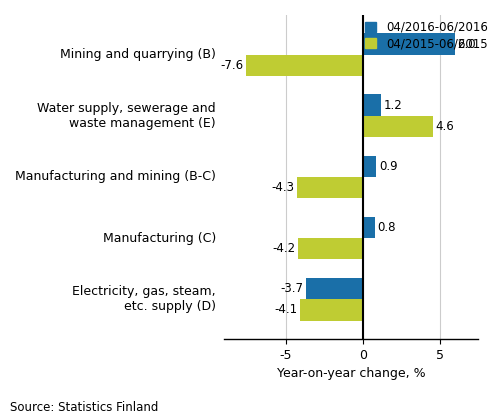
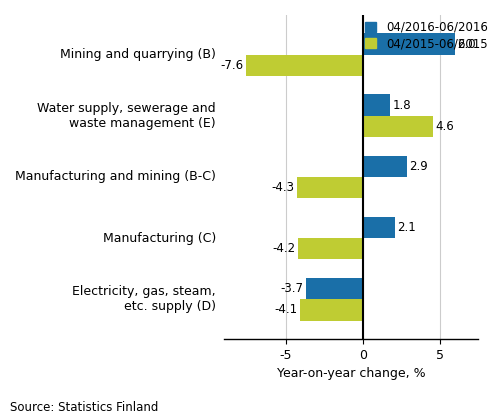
04/2016-06/2016/Water supply, sewerage and waste management (E): 1.2 -> 1.8
04/2016-06/2016/Manufacturing and mining (B-C): 0.9 -> 2.9
04/2016-06/2016/Manufacturing (C): 0.8 -> 2.1
